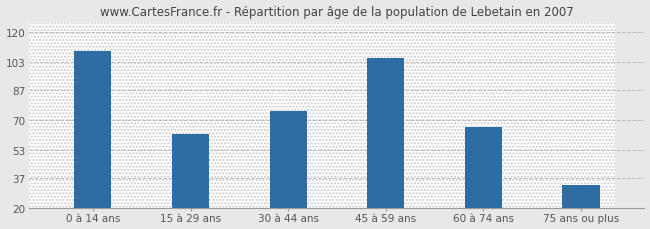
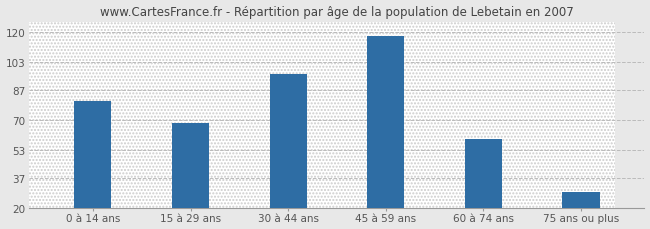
0 à 14 ans: 109 -> 81
15 à 29 ans: 62 -> 68
30 à 44 ans: 75 -> 96
45 à 59 ans: 105 -> 118
60 à 74 ans: 66 -> 59
75 ans ou plus: 33 -> 29
